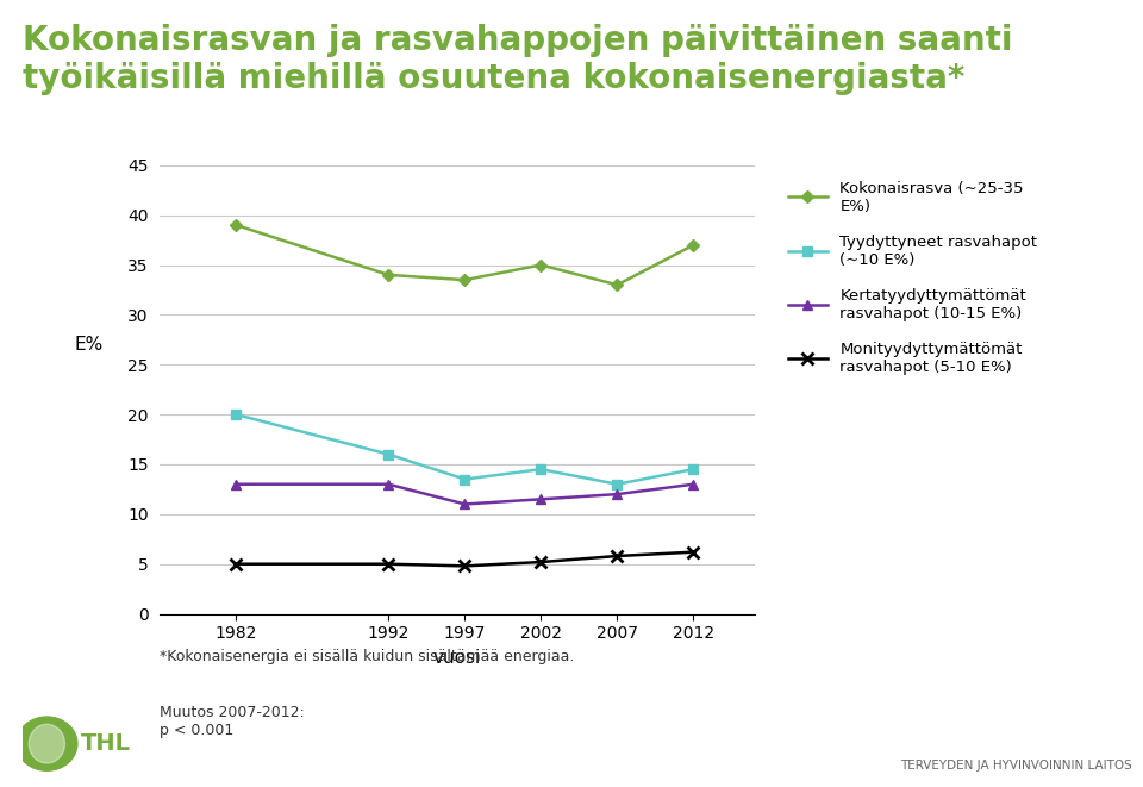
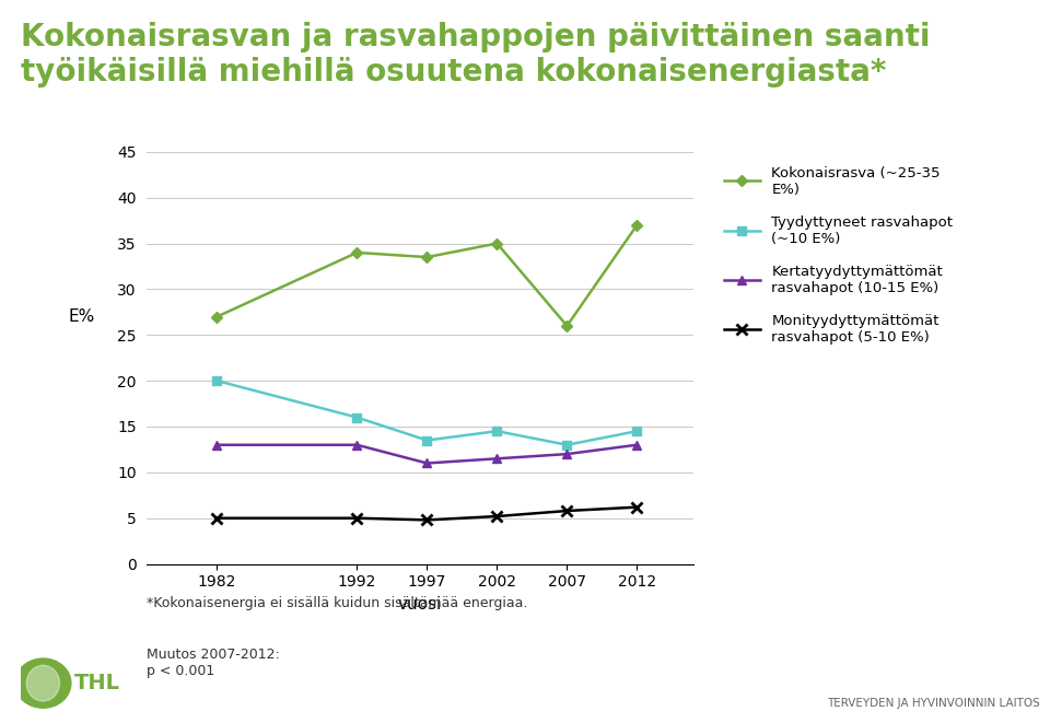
Kokonaisrasva (~25-35 E%)/1982: 39.0 -> 27.0
Kokonaisrasva (~25-35 E%)/2007: 33.0 -> 26.0
